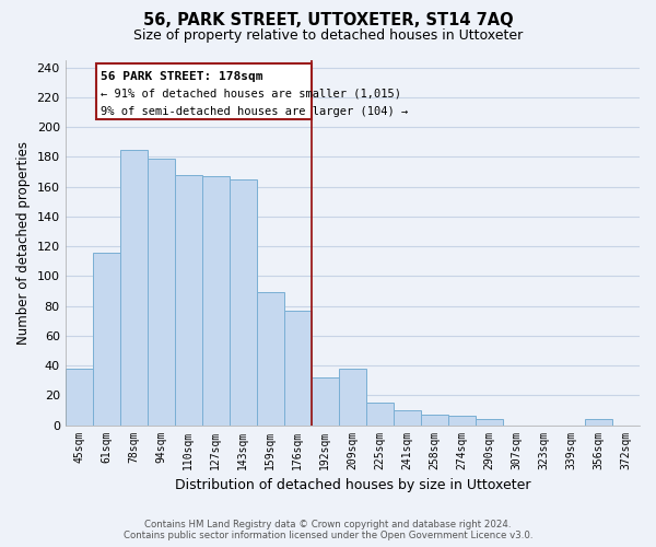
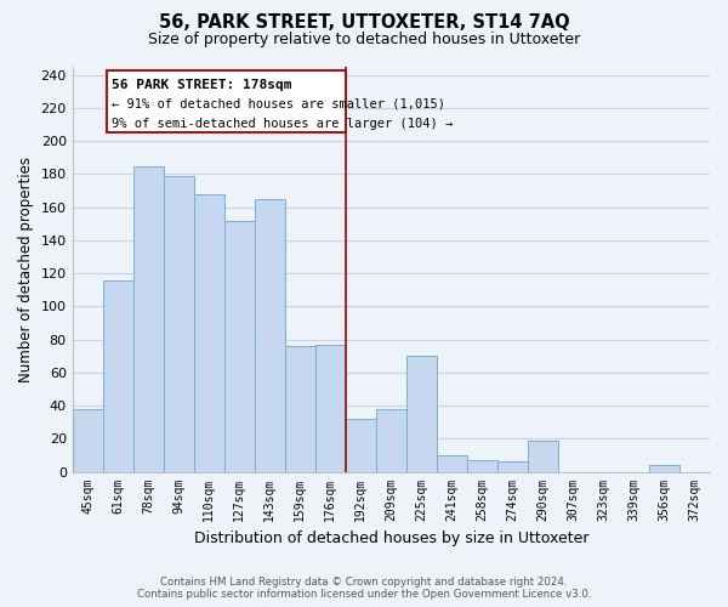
127sqm: 167 -> 152
159sqm: 89 -> 76
225sqm: 15 -> 70
290sqm: 4 -> 19
